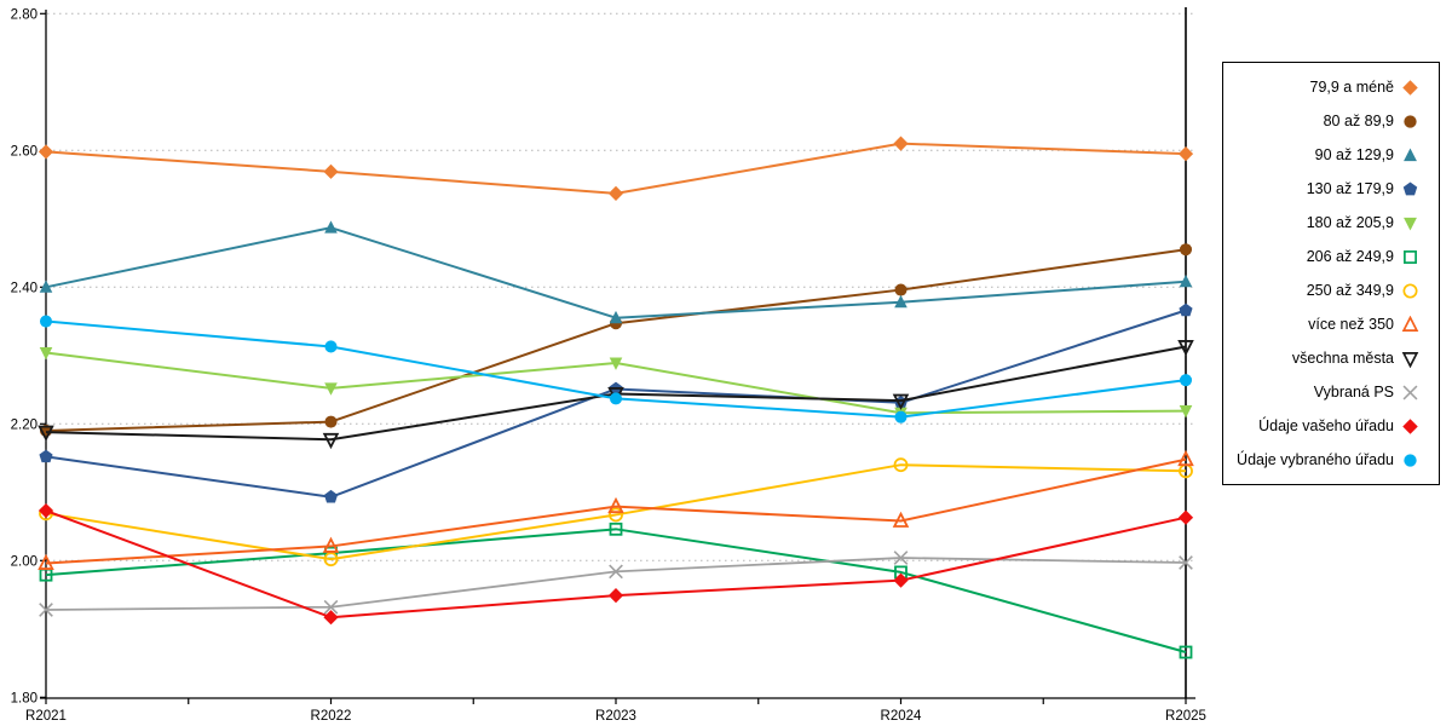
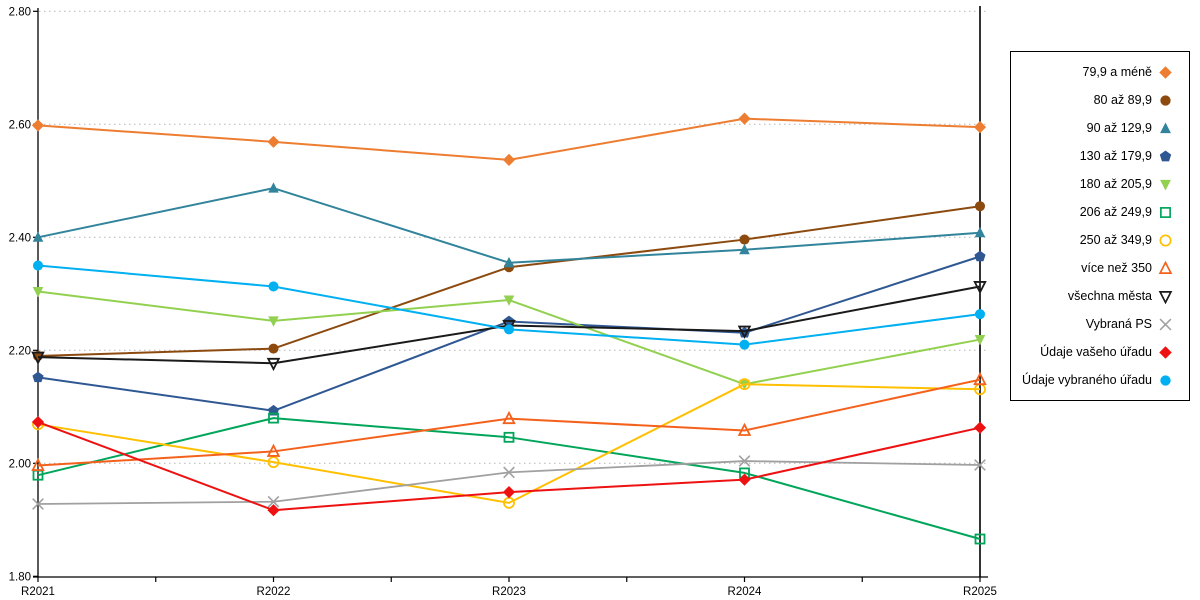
206 až 249,9/R2022: 2.01 -> 2.08
250 až 349,9/R2023: 2.07 -> 1.93
180 až 205,9/R2024: 2.22 -> 2.14
